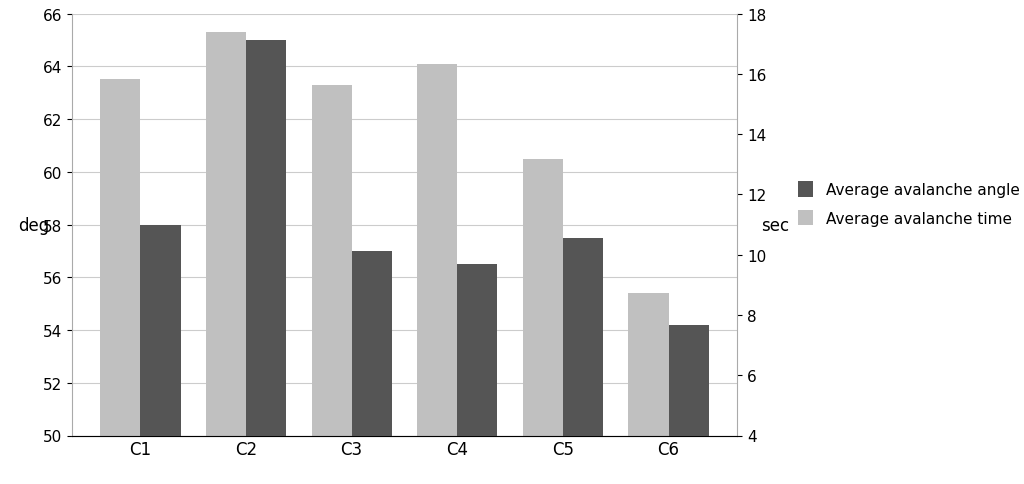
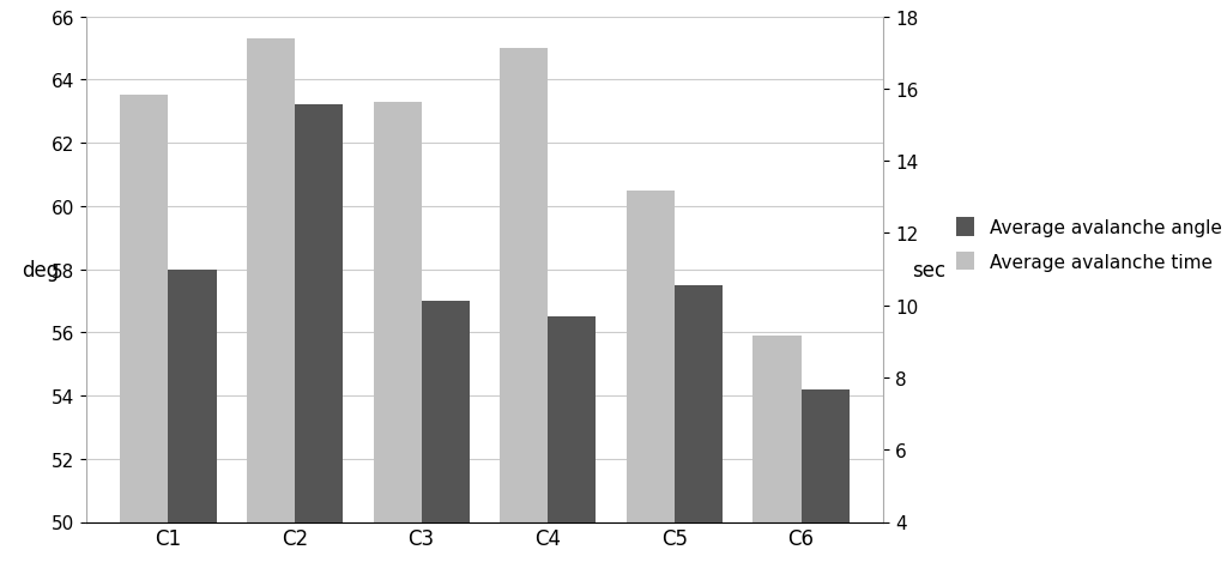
Average avalanche angle/C2: 65.0 -> 63.2
Average avalanche time/C4: 64.1 -> 65.0
Average avalanche time/C6: 55.4 -> 55.9
